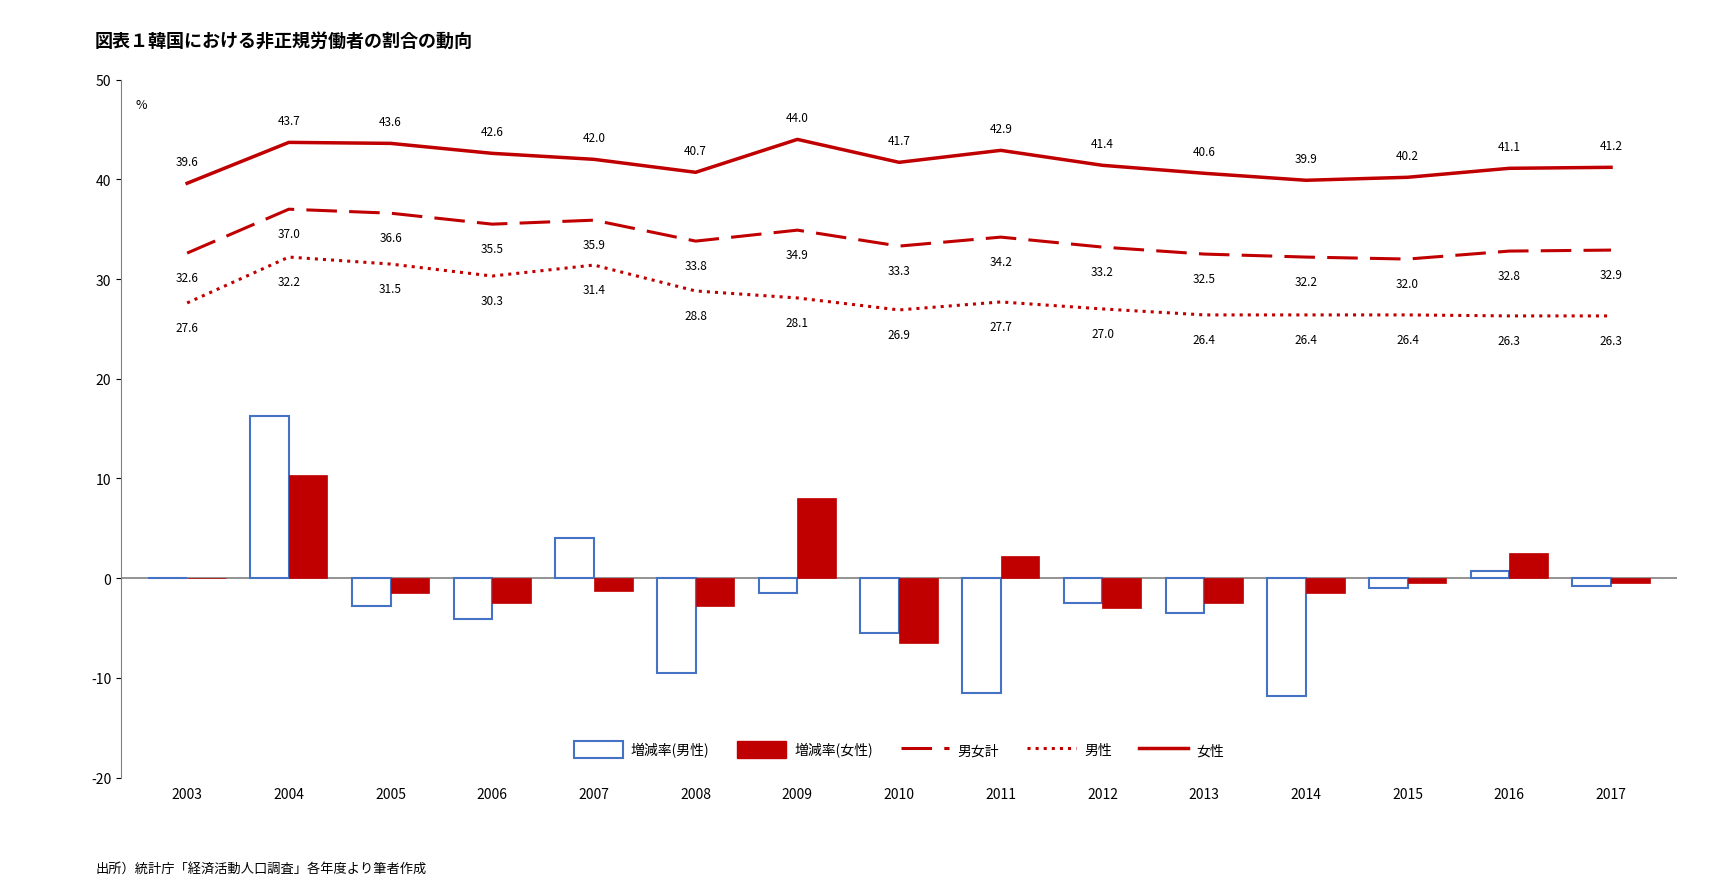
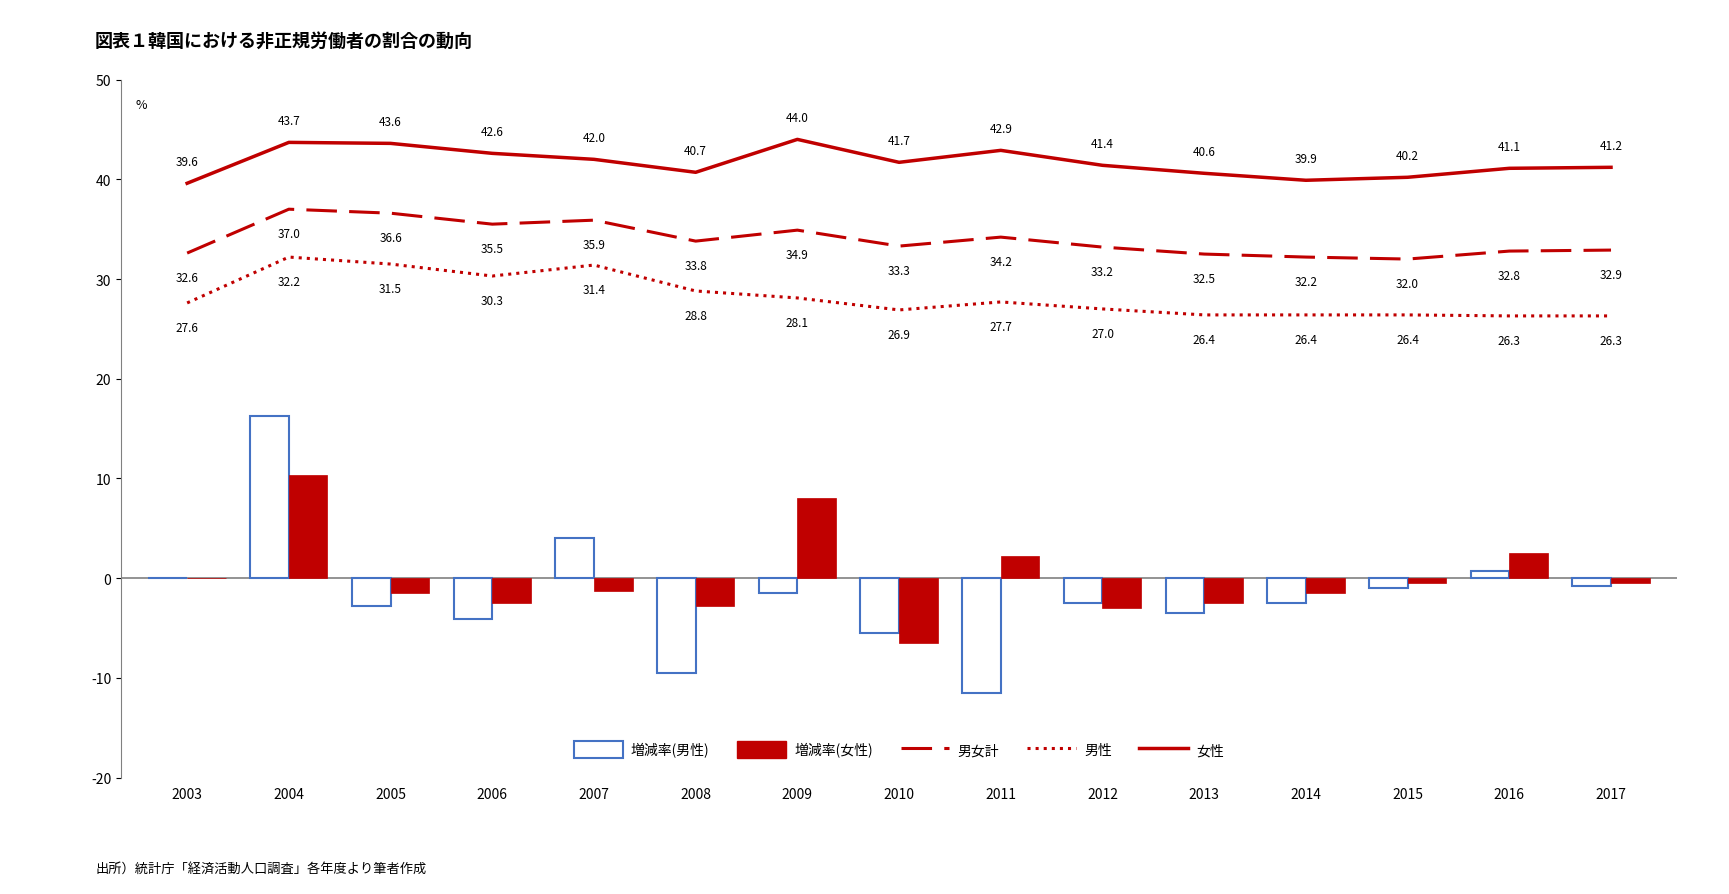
増減率(男性)/2014: -11.8 -> -2.5
